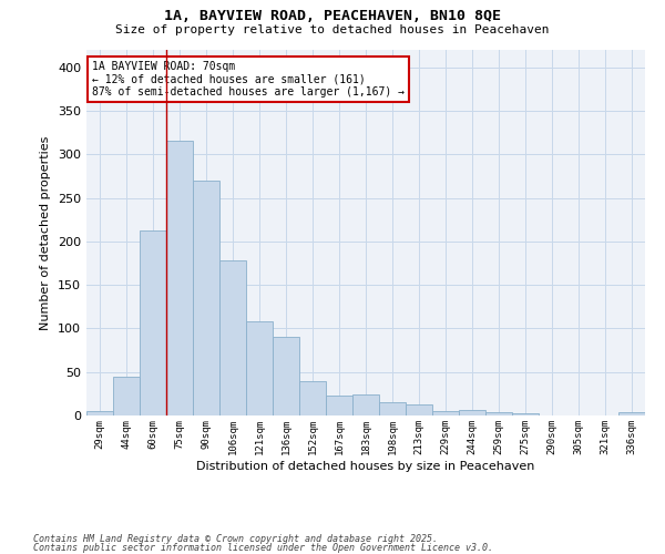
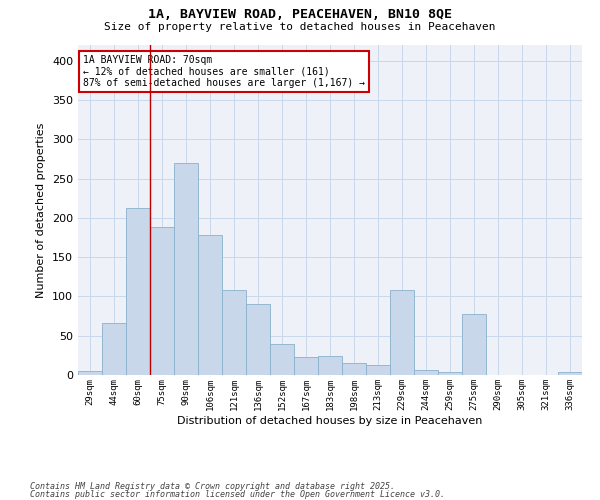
44sqm: 44 -> 66
75sqm: 315 -> 188
229sqm: 5 -> 108
275sqm: 3 -> 78
